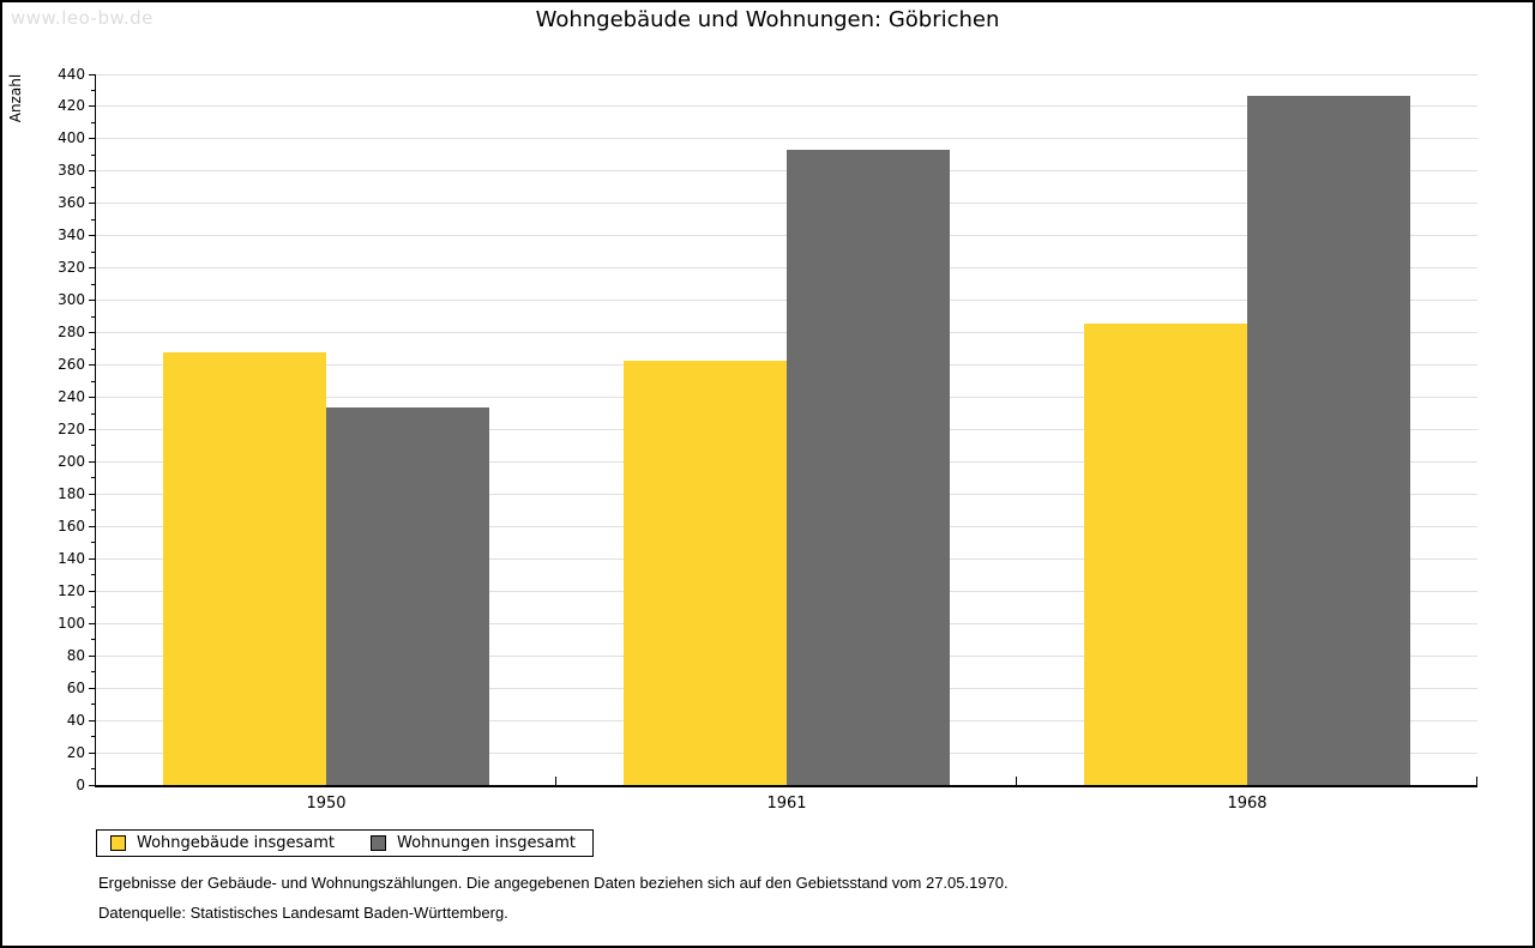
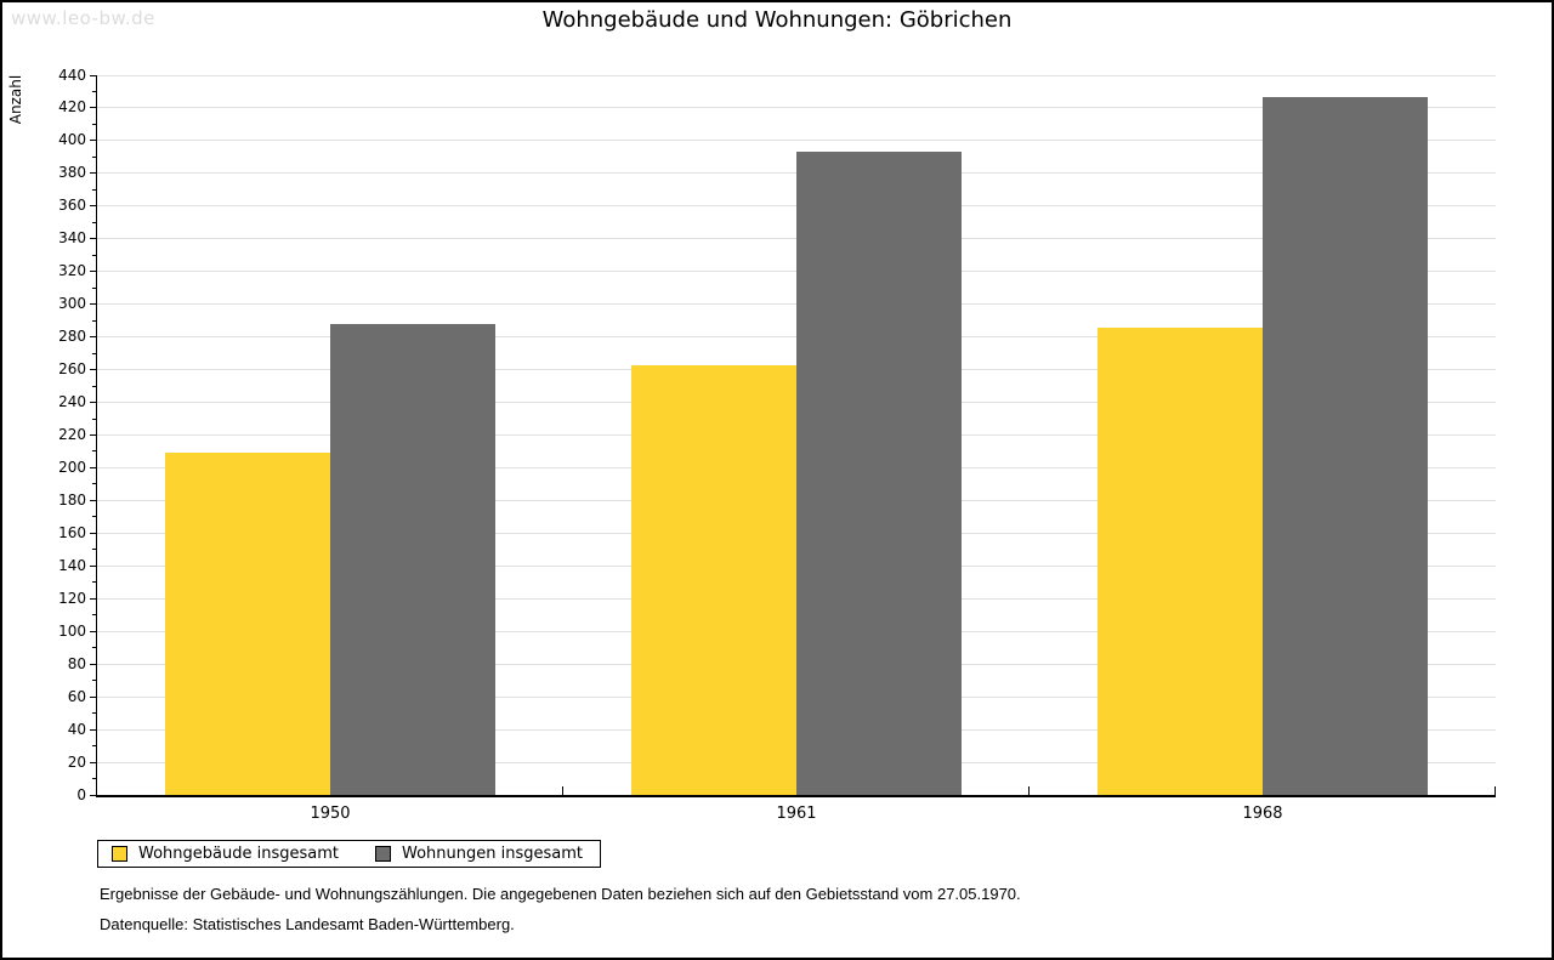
Wohngebäude insgesamt/1950: 268 -> 209
Wohnungen insgesamt/1950: 234 -> 288
